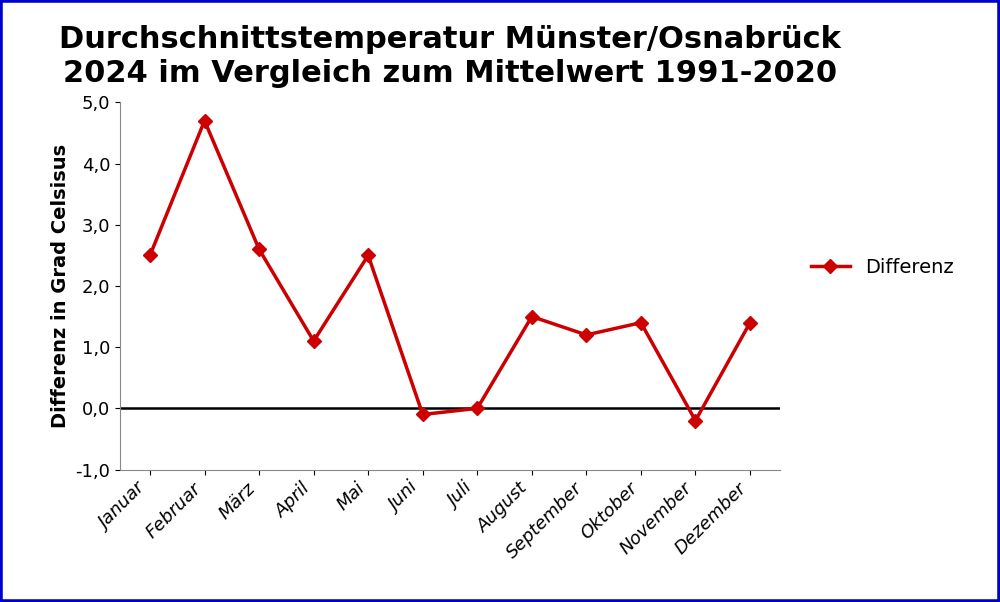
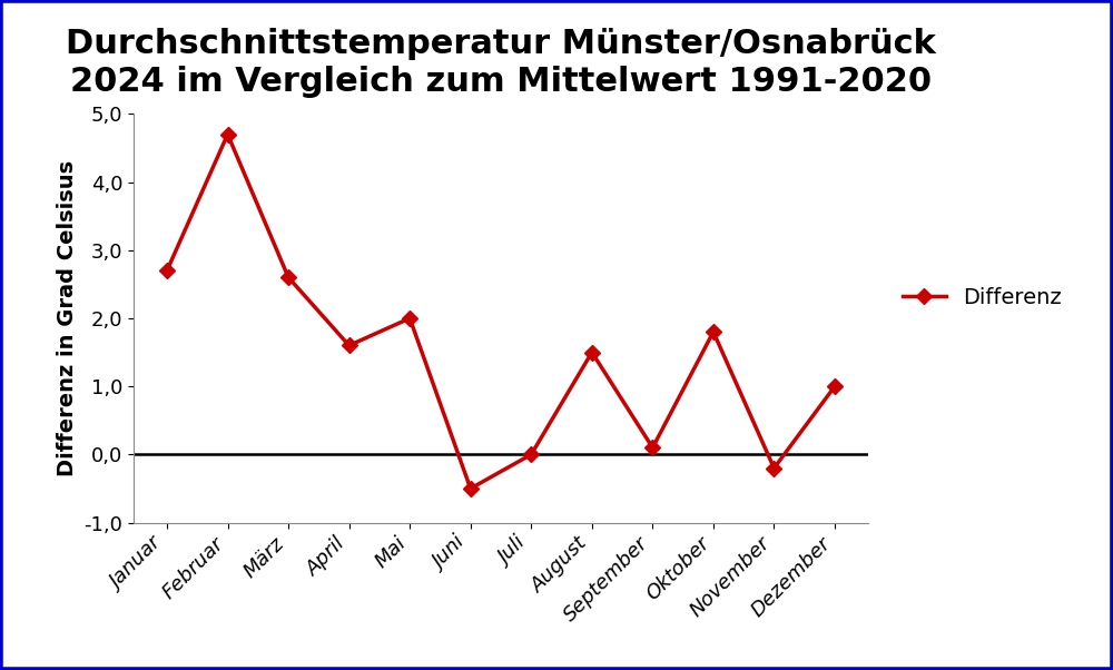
Januar: 2,5 -> 2,7
April: 1,1 -> 1,6
Mai: 2,5 -> 2,0
Juni: -0,1 -> -0,5
September: 1,2 -> 0,1
Oktober: 1,4 -> 1,8
Dezember: 1,4 -> 1,0
